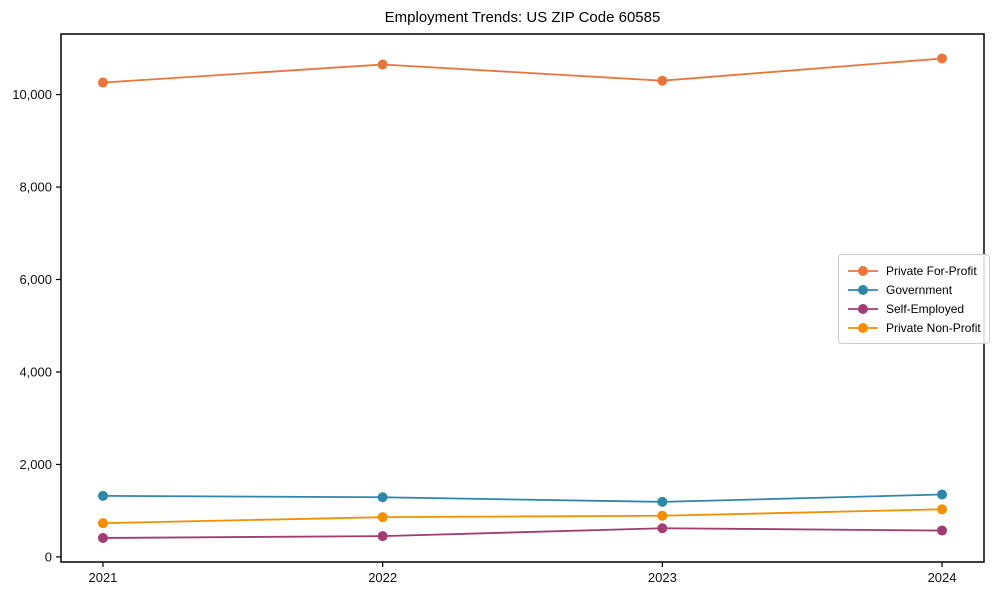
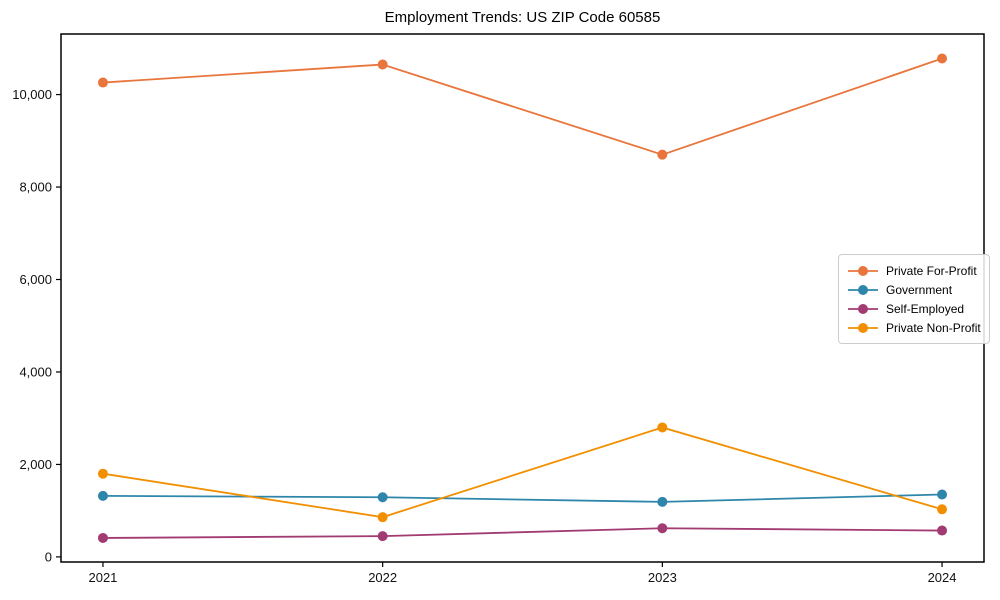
Private Non-Profit/2021: 700 -> 1800
Private For-Profit/2023: 10300 -> 8700
Private Non-Profit/2023: 900 -> 2800
